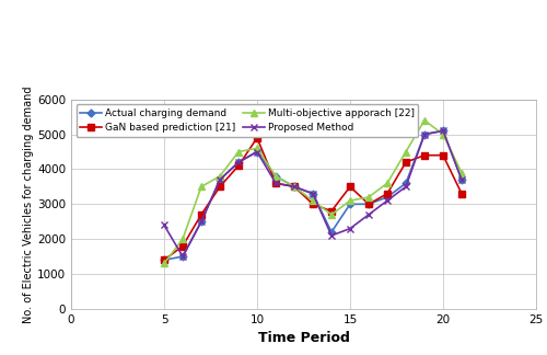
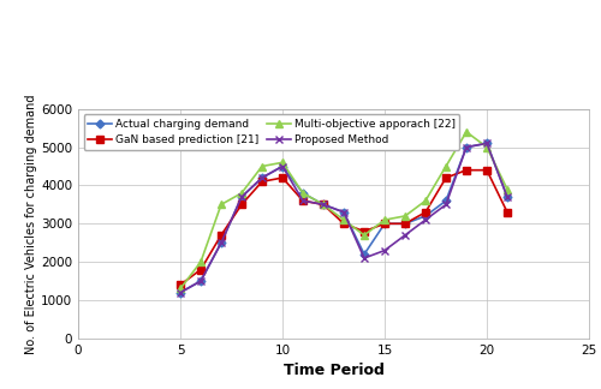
Actual charging demand/5: 1400 -> 1200
Proposed Method/5: 2400 -> 1200
GaN based prediction [21]/10: 4900 -> 4200
GaN based prediction [21]/15: 3500 -> 3000
